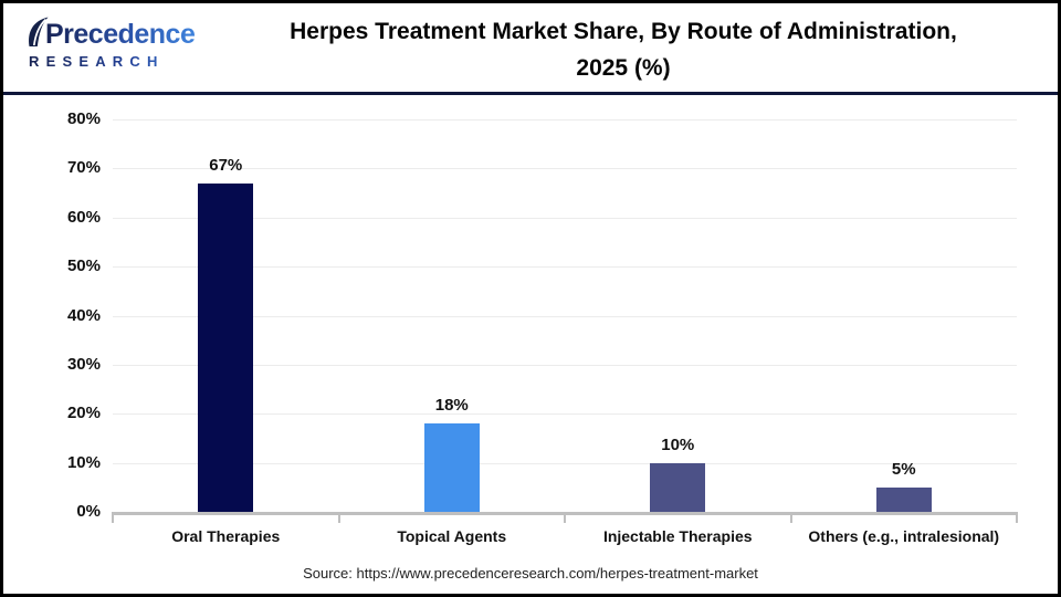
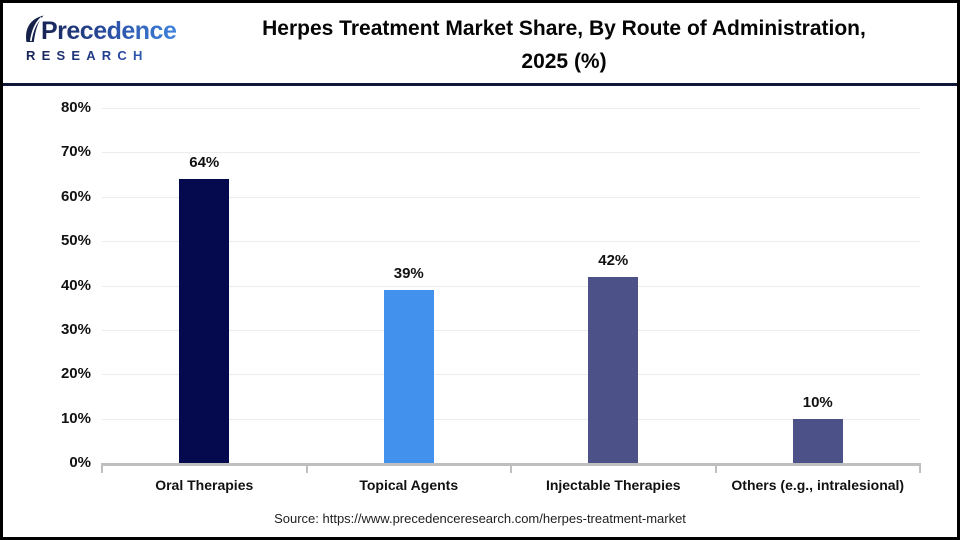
Oral Therapies: 67% -> 64%
Topical Agents: 18% -> 39%
Injectable Therapies: 10% -> 42%
Others (e.g., intralesional): 5% -> 10%
